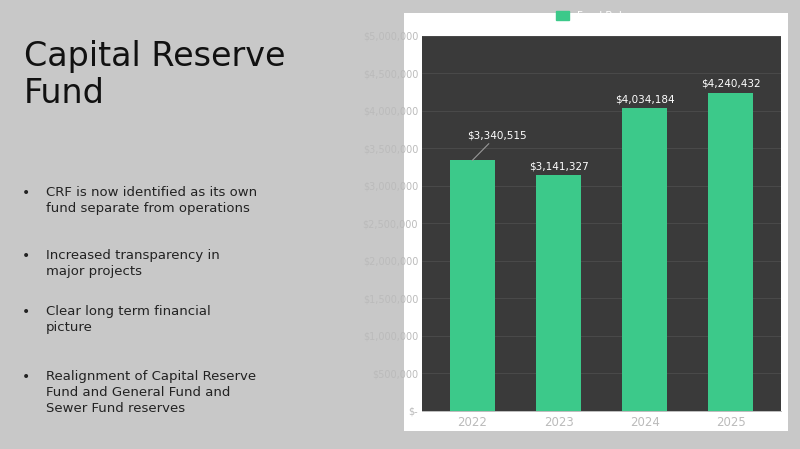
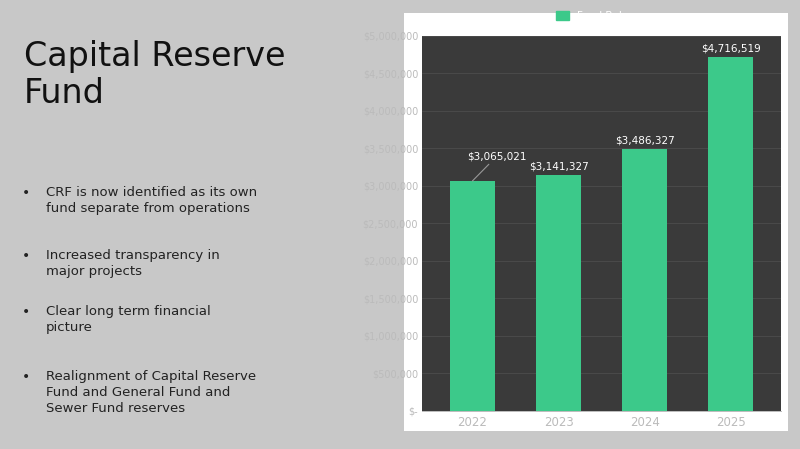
2022: $3,340,515 -> $3,065,021
2024: $4,034,184 -> $3,486,327
2025: $4,240,432 -> $4,716,519
